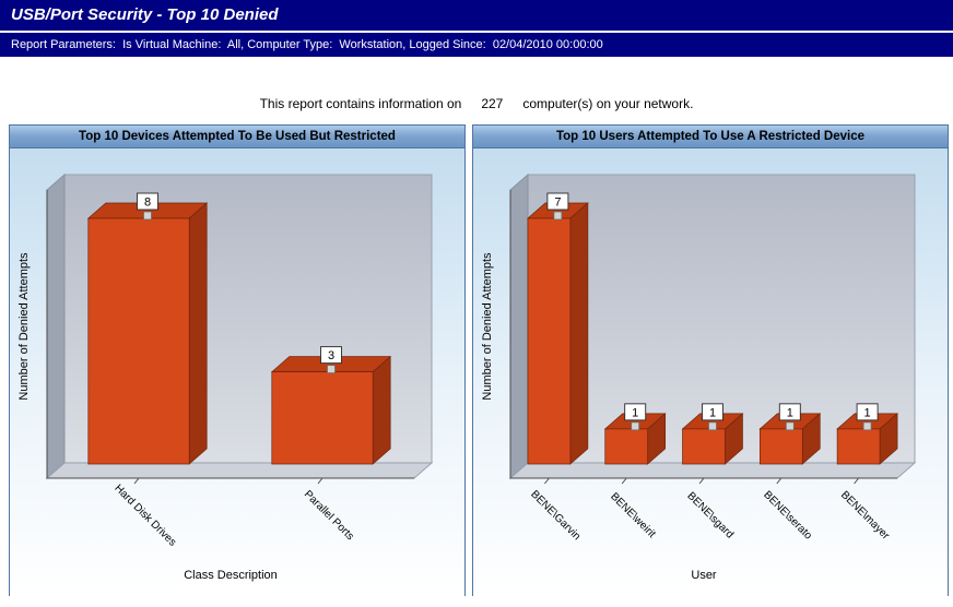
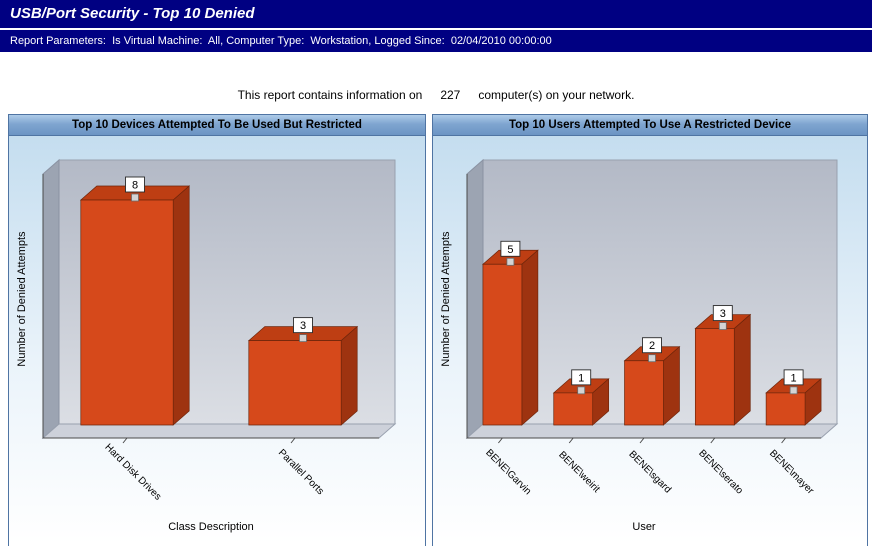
Top 10 Users Attempted To Use A Restricted Device/BENE\Garvin: 7 -> 5
Top 10 Users Attempted To Use A Restricted Device/BENE\sgard: 1 -> 2
Top 10 Users Attempted To Use A Restricted Device/BENE\serato: 1 -> 3
